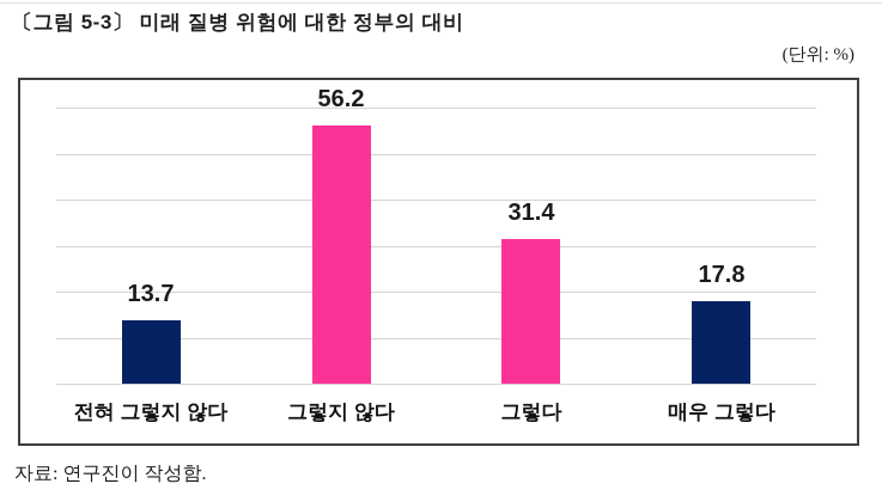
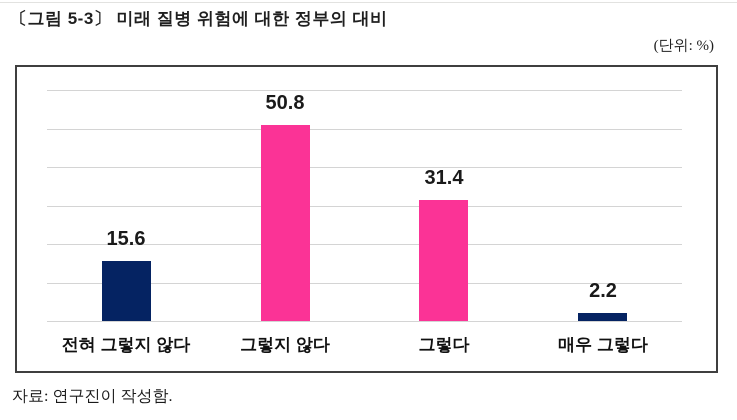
전혀 그렇지 않다: 13.7 -> 15.6
그렇지 않다: 56.2 -> 50.8
매우 그렇다: 17.8 -> 2.2
